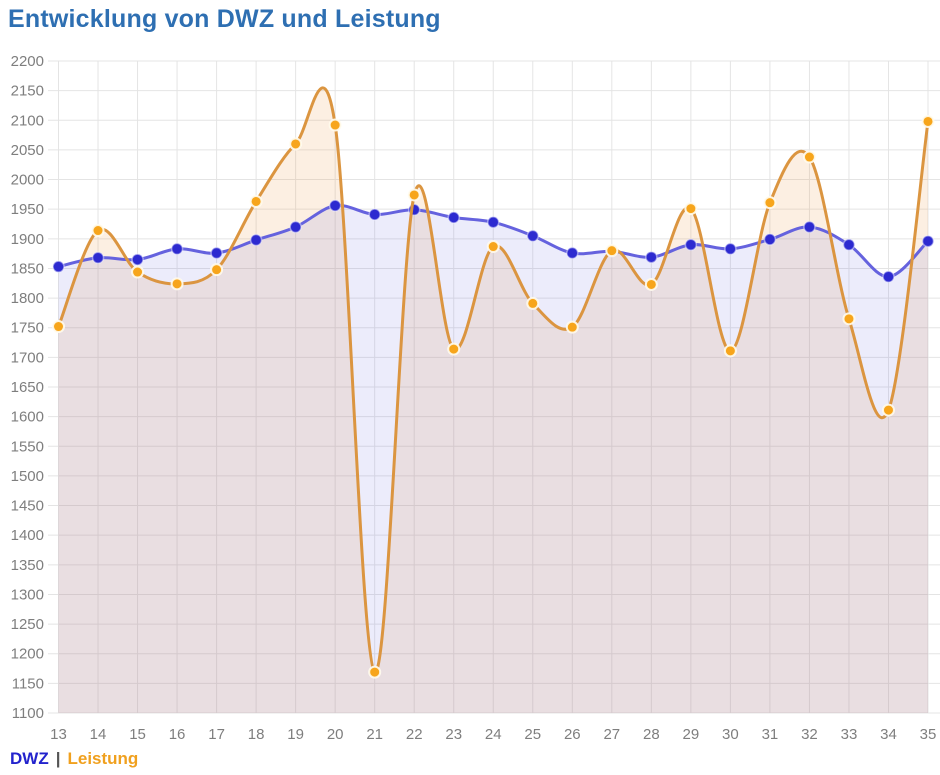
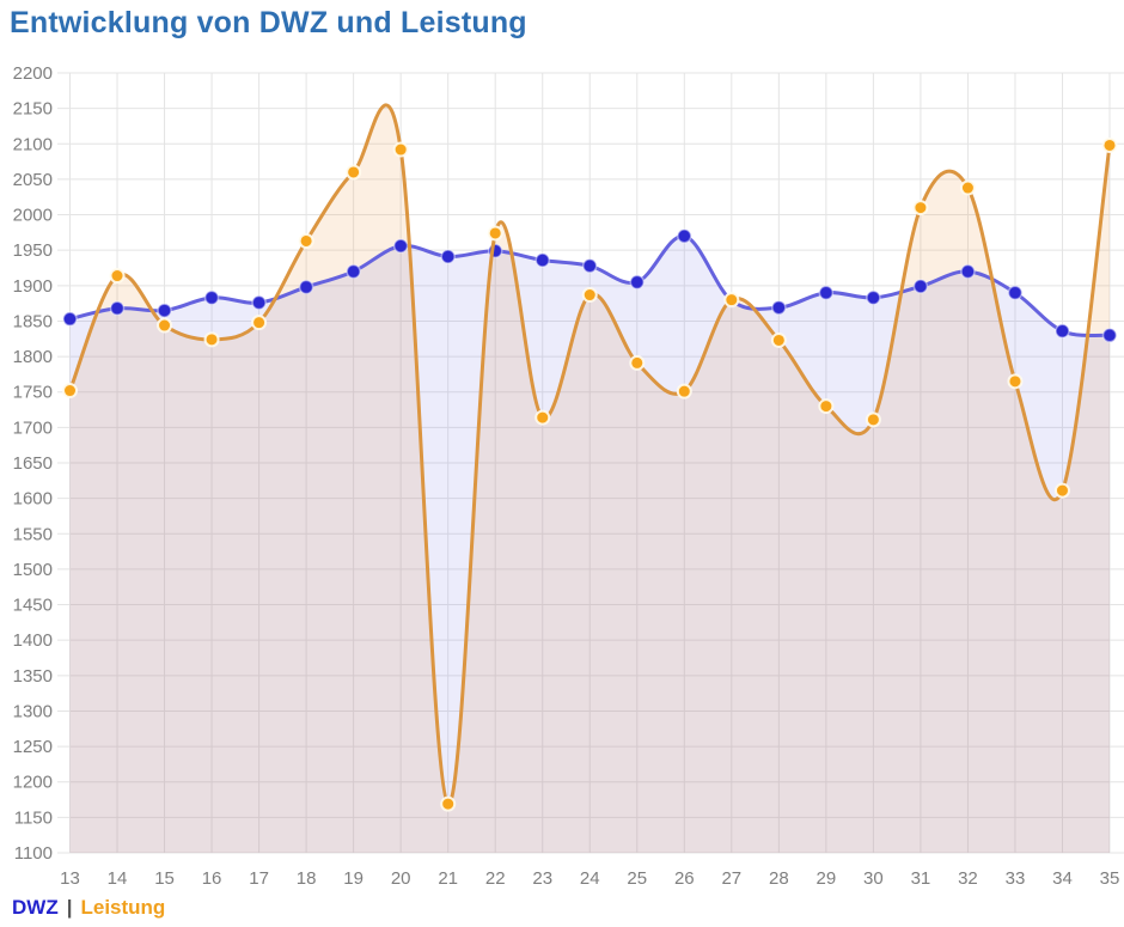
DWZ/26: 1880 -> 1970
Leistung/29: 1950 -> 1730
Leistung/31: 1960 -> 2010
DWZ/35: 1900 -> 1830
